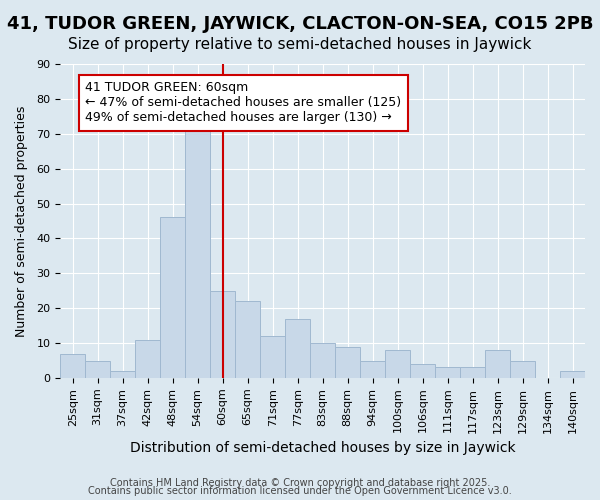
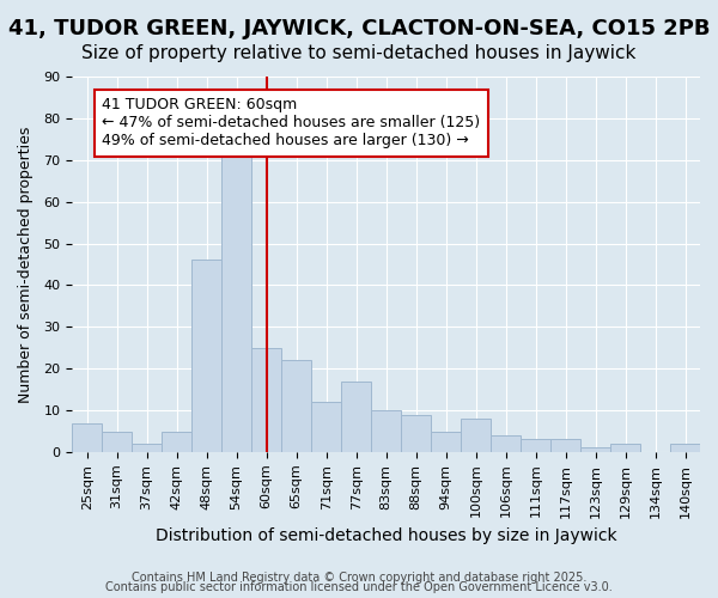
42sqm: 11 -> 5
123sqm: 8 -> 1
129sqm: 5 -> 2
